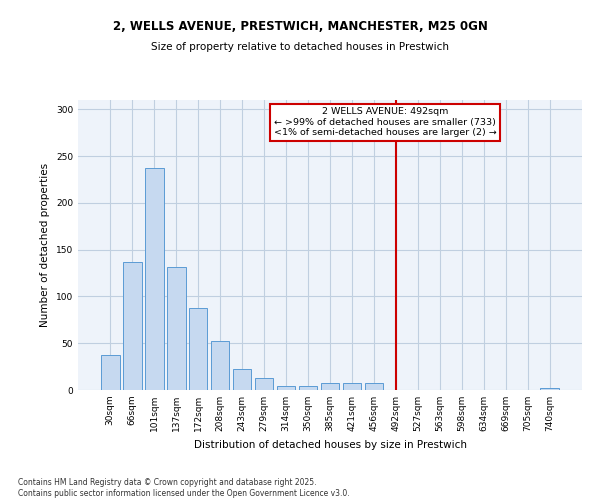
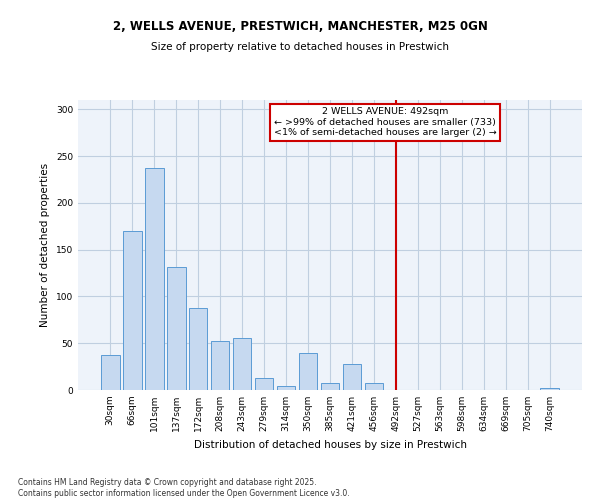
66sqm: 137 -> 170
243sqm: 22 -> 56
350sqm: 4 -> 40
421sqm: 7 -> 28
